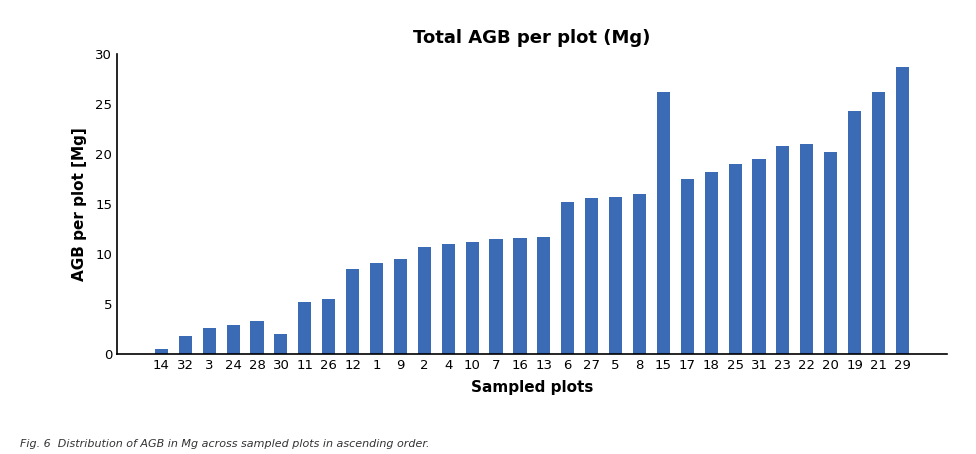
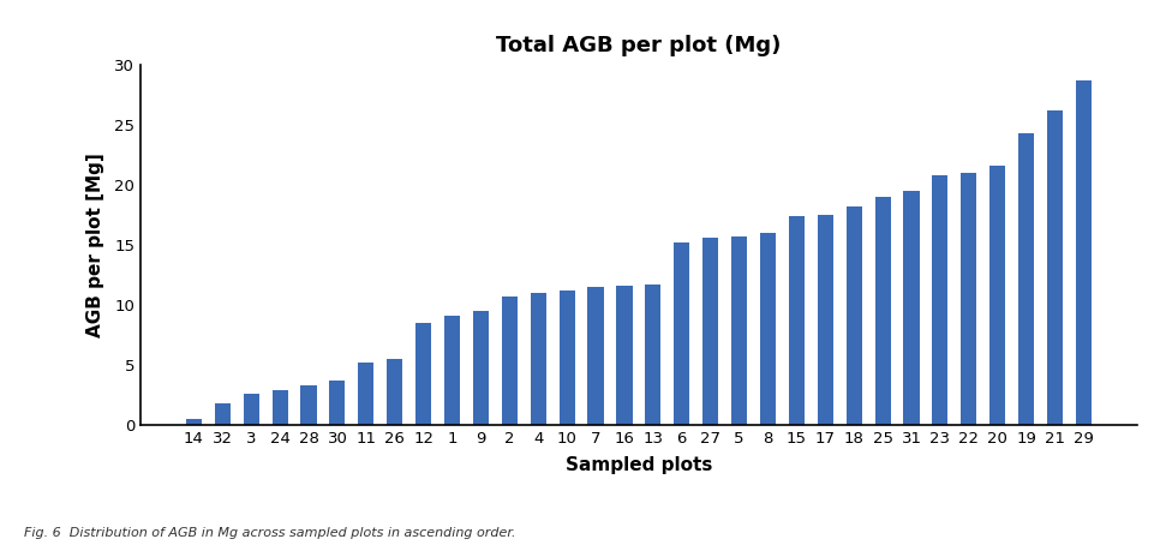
30: 2.0 -> 3.7
15: 26.2 -> 17.4
20: 20.2 -> 21.6
